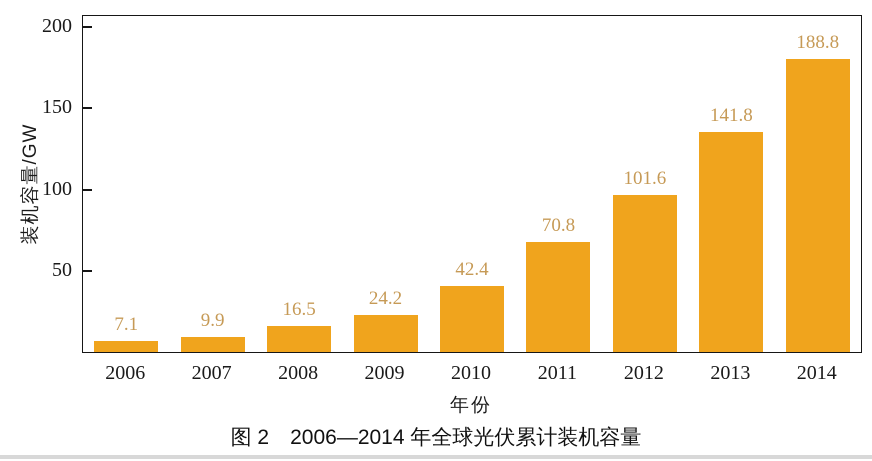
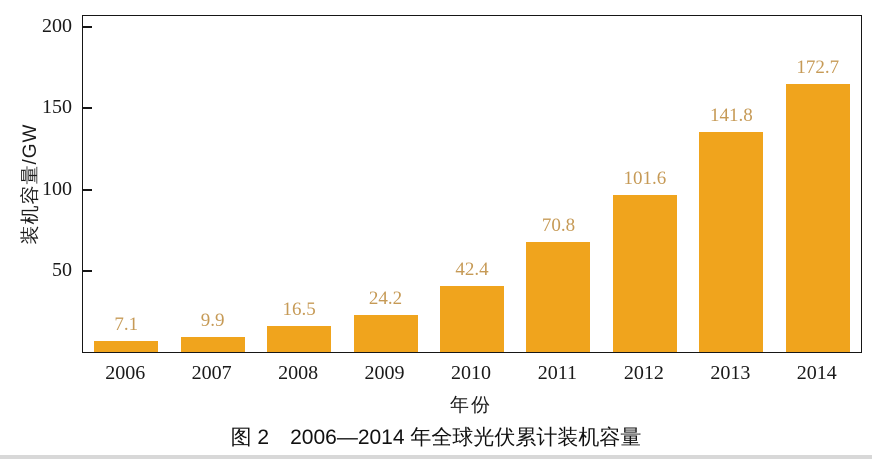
2014: 188.8 -> 172.7
